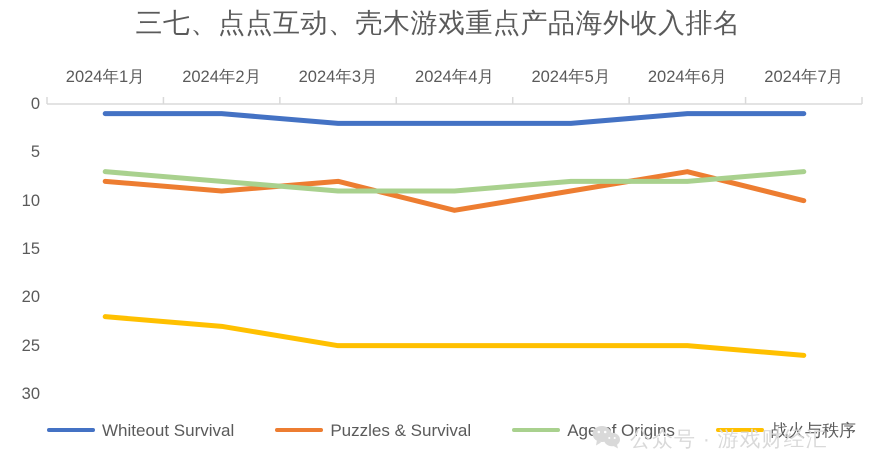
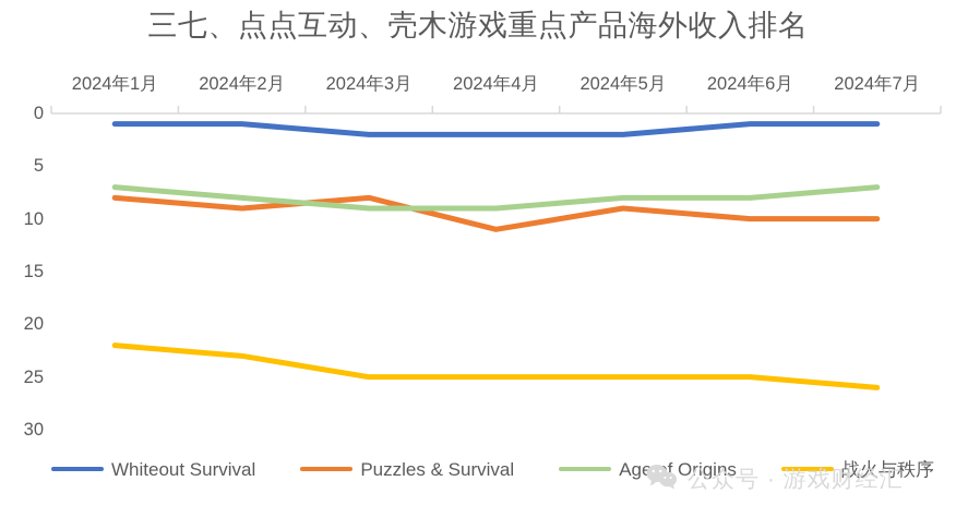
Puzzles & Survival/2024年6月: 7 -> 10
